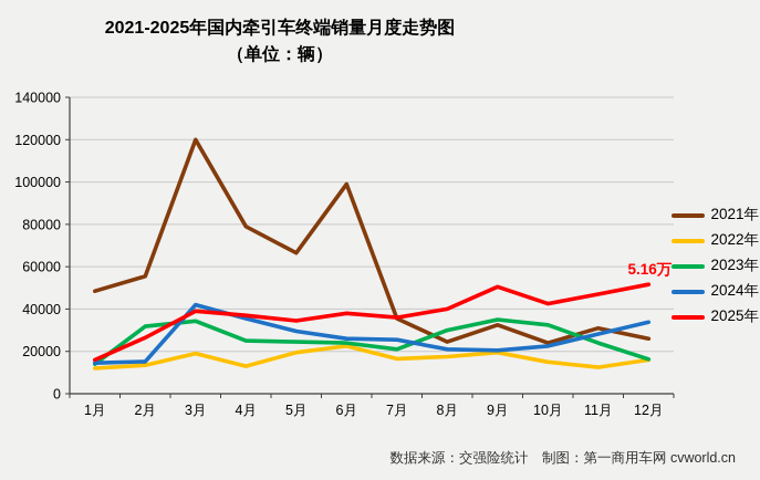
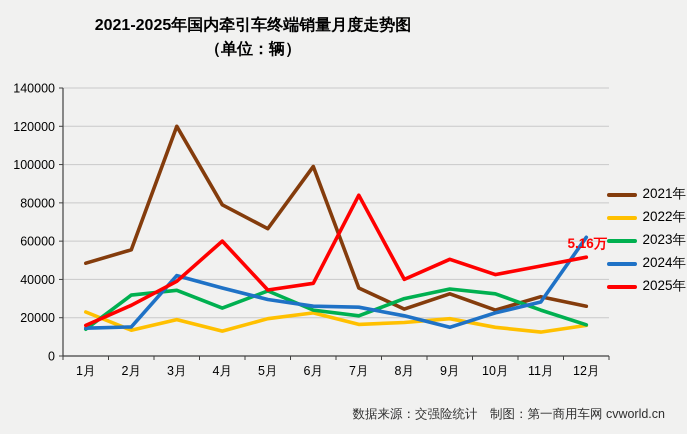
2022年/1月: 12000 -> 23000
2025年/4月: 37000 -> 60000
2023年/5月: 24000 -> 34000
2025年/7月: 36000 -> 84000
2024年/9月: 20000 -> 15000
2024年/12月: 34000 -> 62000
